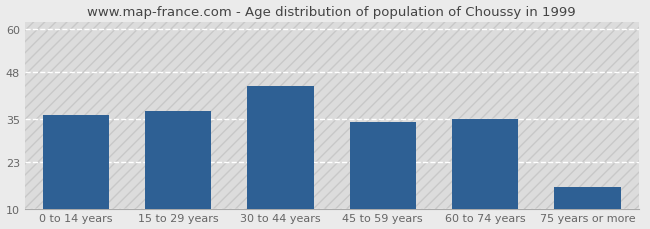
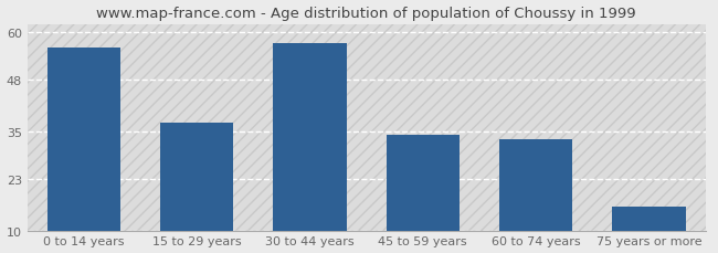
0 to 14 years: 36 -> 56
30 to 44 years: 44 -> 57
60 to 74 years: 35 -> 33
